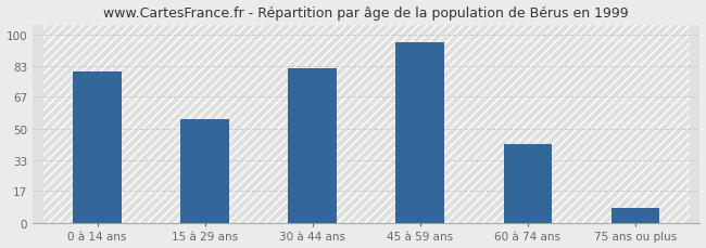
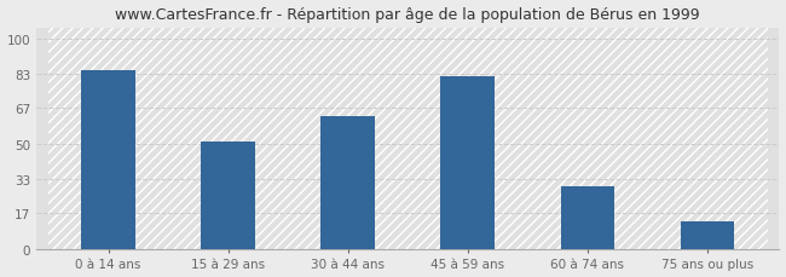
0 à 14 ans: 80 -> 85
15 à 29 ans: 55 -> 51
30 à 44 ans: 82 -> 63
45 à 59 ans: 96 -> 82
60 à 74 ans: 42 -> 30
75 ans ou plus: 8 -> 13
